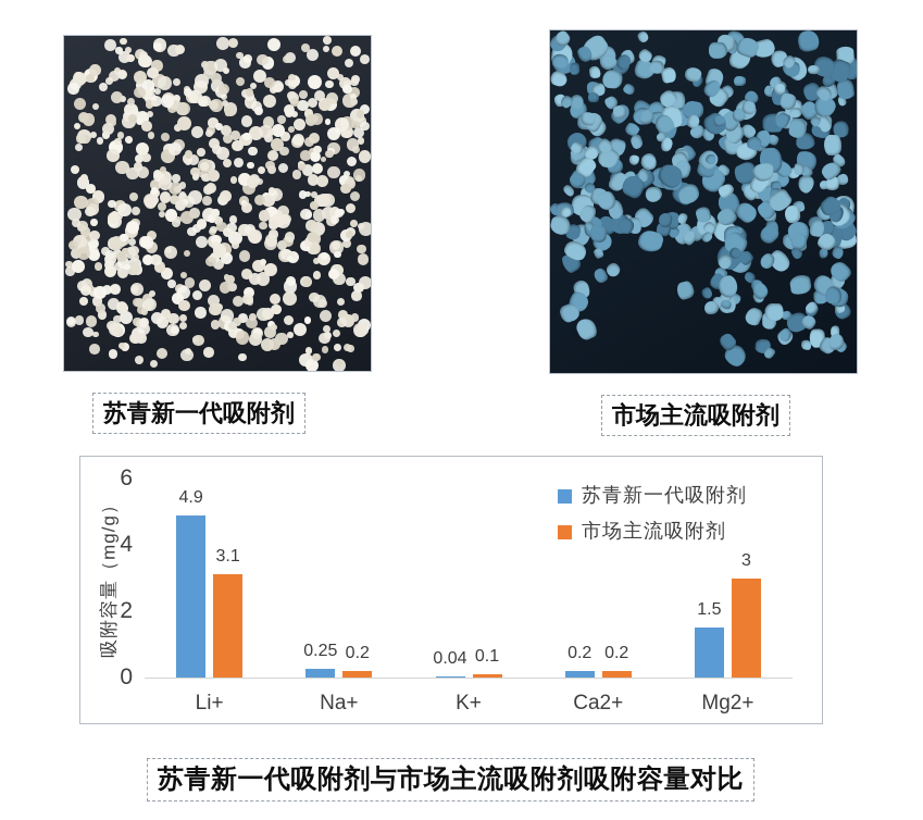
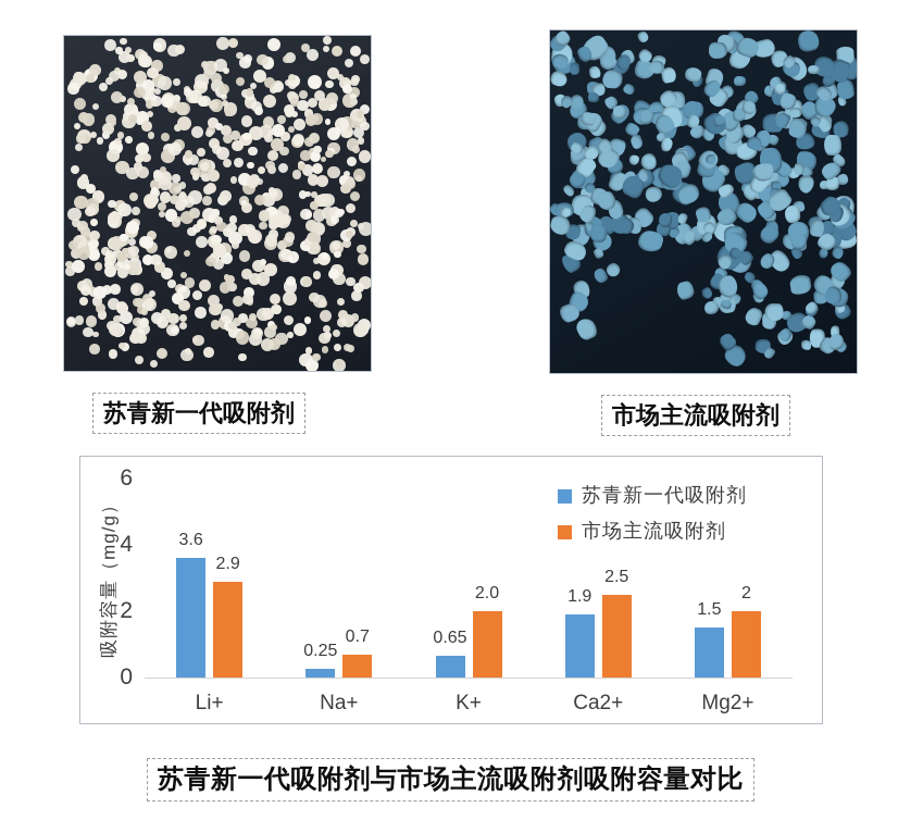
苏青新一代吸附剂/Li+: 4.9 -> 3.6
市场主流吸附剂/Li+: 3.1 -> 2.9
市场主流吸附剂/Na+: 0.2 -> 0.7
苏青新一代吸附剂/K+: 0.04 -> 0.65
市场主流吸附剂/K+: 0.1 -> 2.0
苏青新一代吸附剂/Ca2+: 0.2 -> 1.9
市场主流吸附剂/Ca2+: 0.2 -> 2.5
市场主流吸附剂/Mg2+: 3 -> 2
